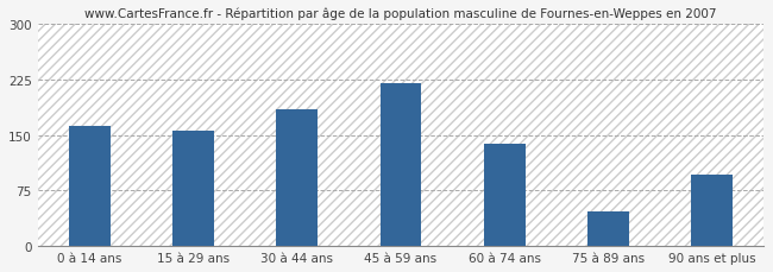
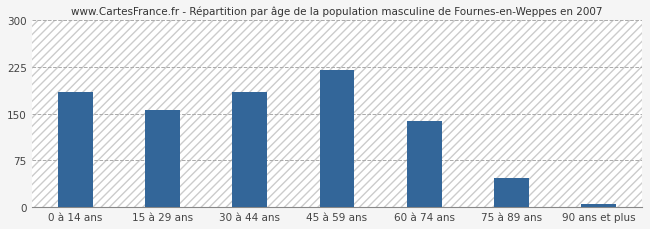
0 à 14 ans: 162 -> 185
90 ans et plus: 96 -> 5
